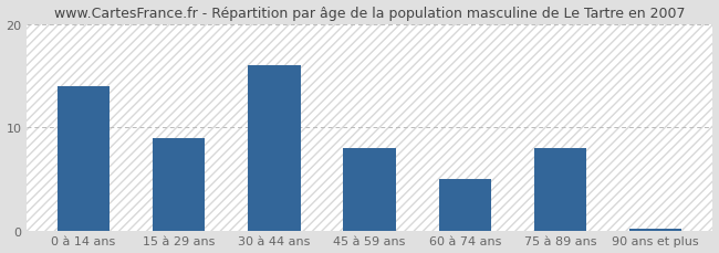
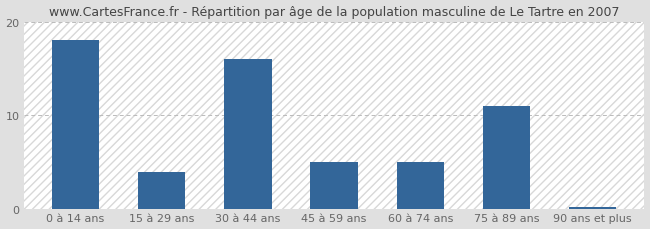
0 à 14 ans: 14.0 -> 18.0
15 à 29 ans: 9.0 -> 4.0
45 à 59 ans: 8.0 -> 5.0
75 à 89 ans: 8.0 -> 11.0
